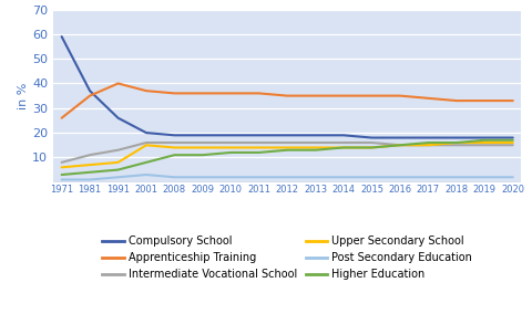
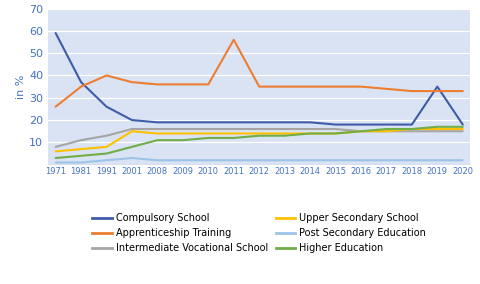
Apprenticeship Training/2011: 36 -> 56
Compulsory School/2019: 18 -> 35
